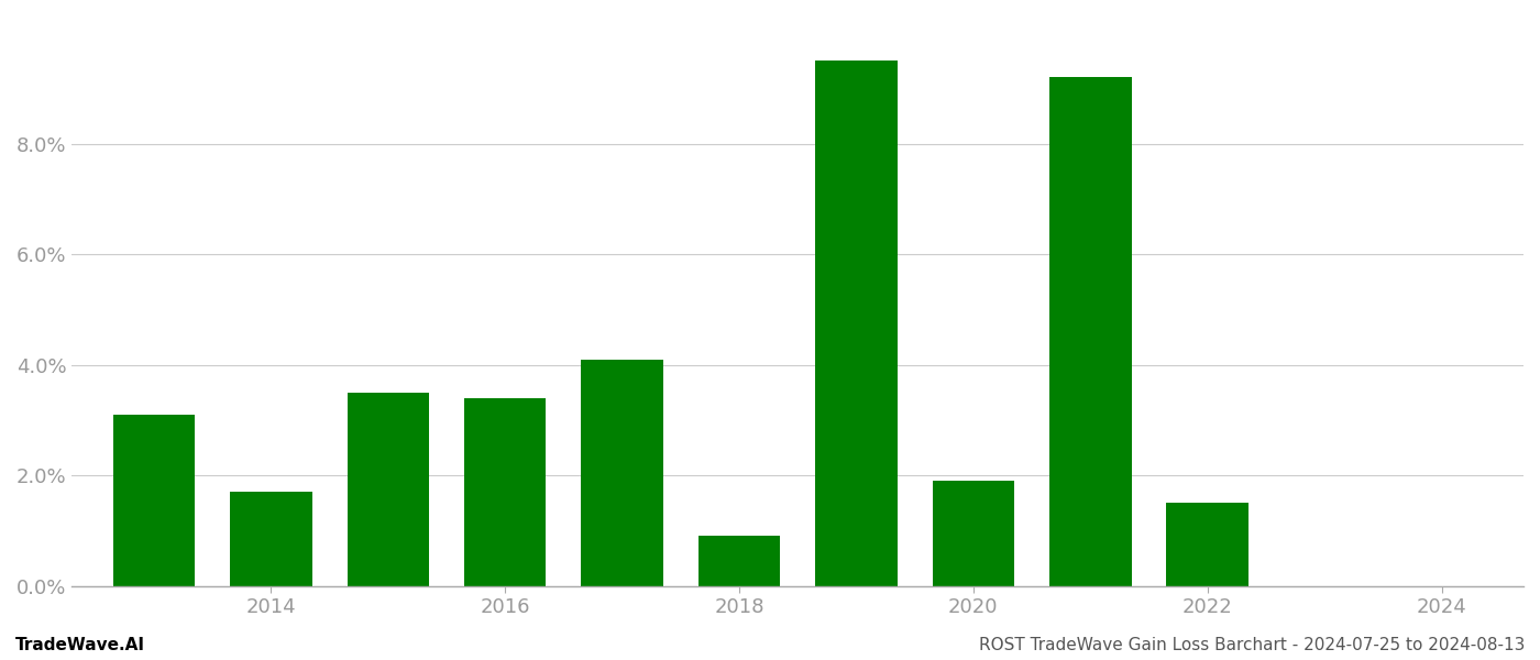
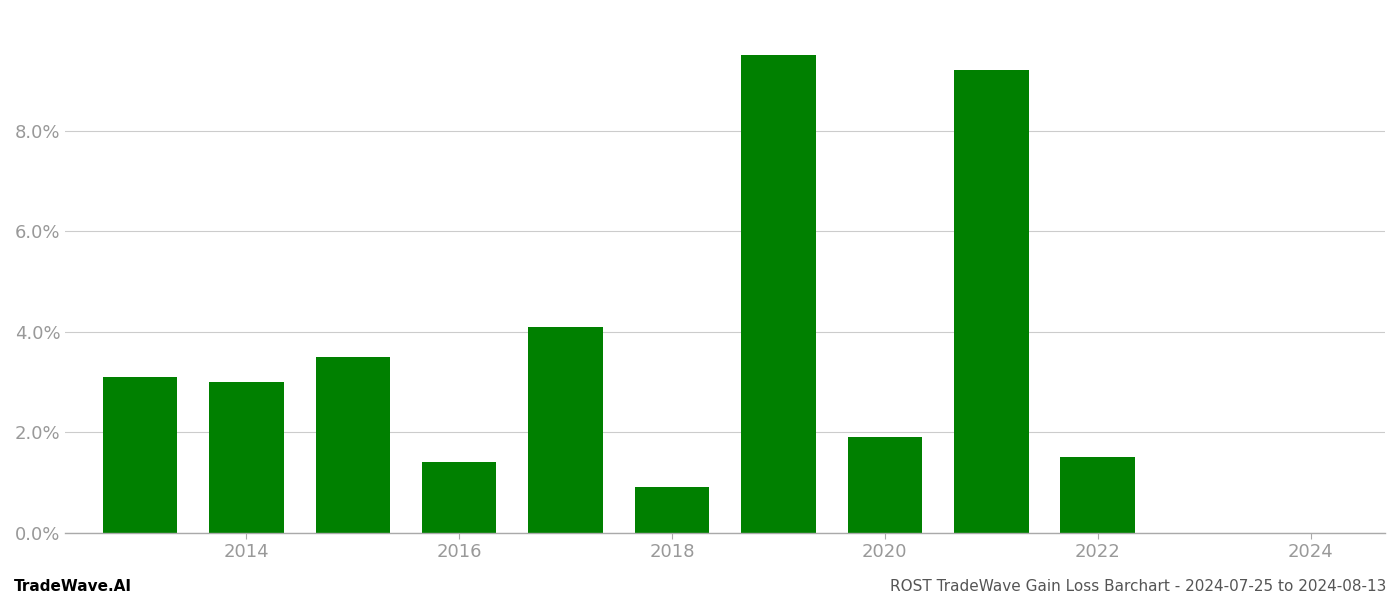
2014: 1.7% -> 3.0%
2016: 3.4% -> 1.4%
